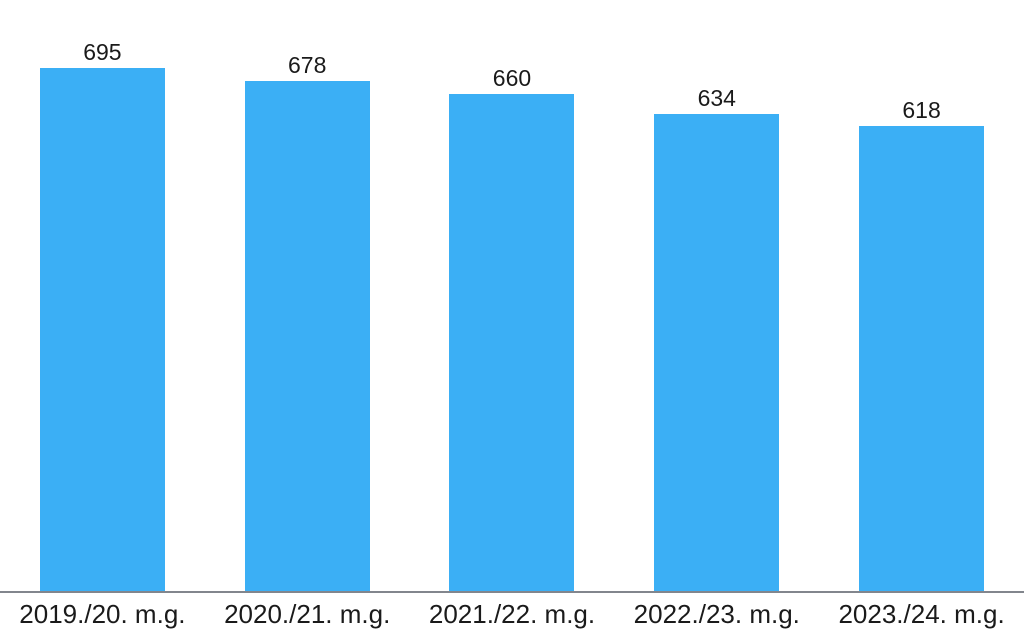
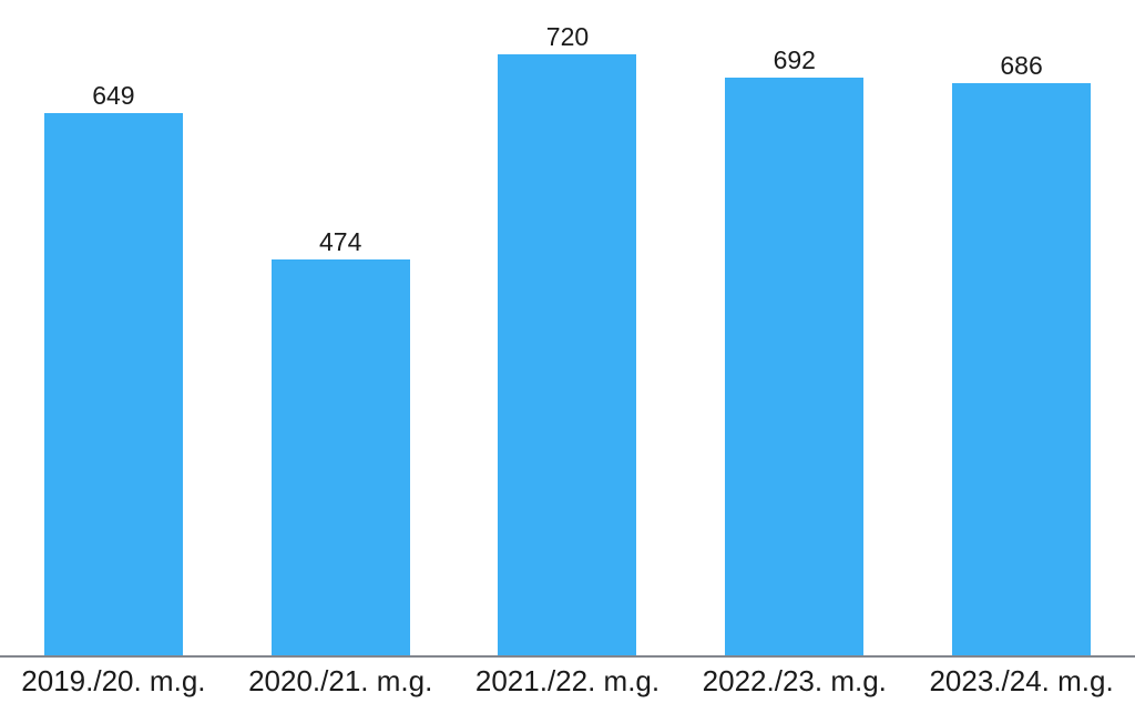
2019./20. m.g.: 695 -> 649
2020./21. m.g.: 678 -> 474
2021./22. m.g.: 660 -> 720
2022./23. m.g.: 634 -> 692
2023./24. m.g.: 618 -> 686
